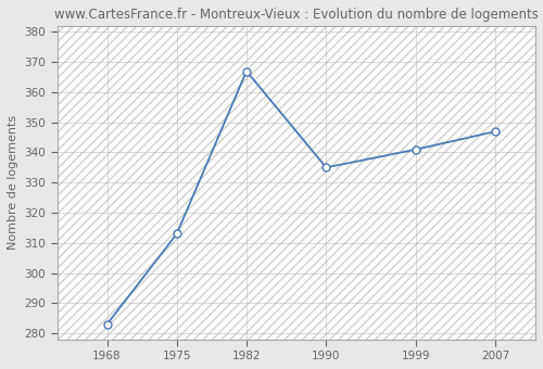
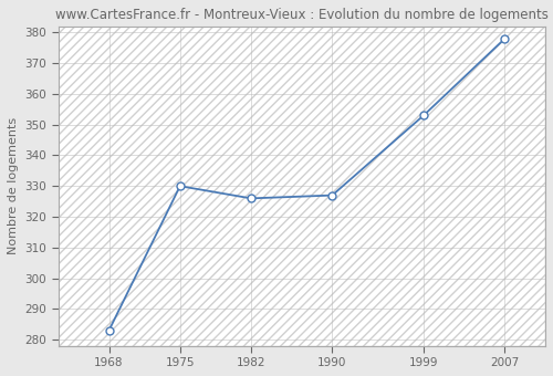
1975: 313 -> 330
1982: 367 -> 326
1990: 335 -> 327
1999: 341 -> 353
2007: 347 -> 378
